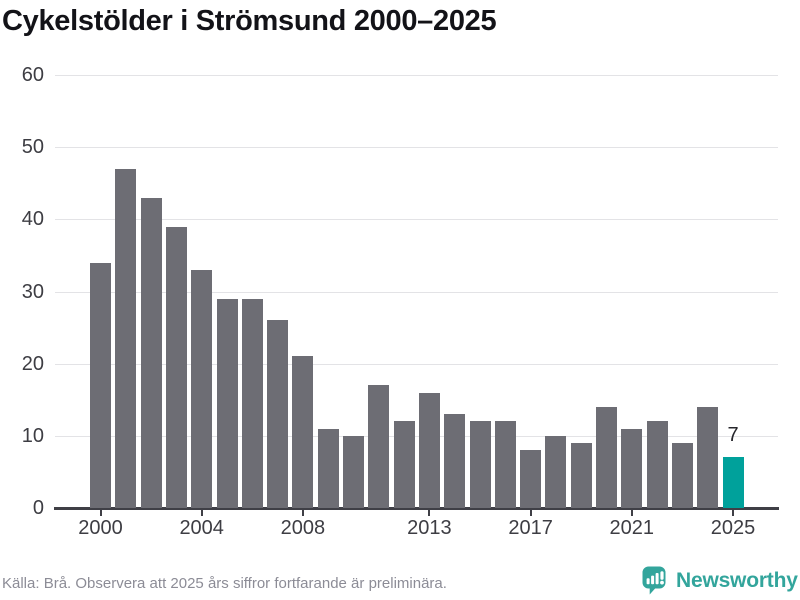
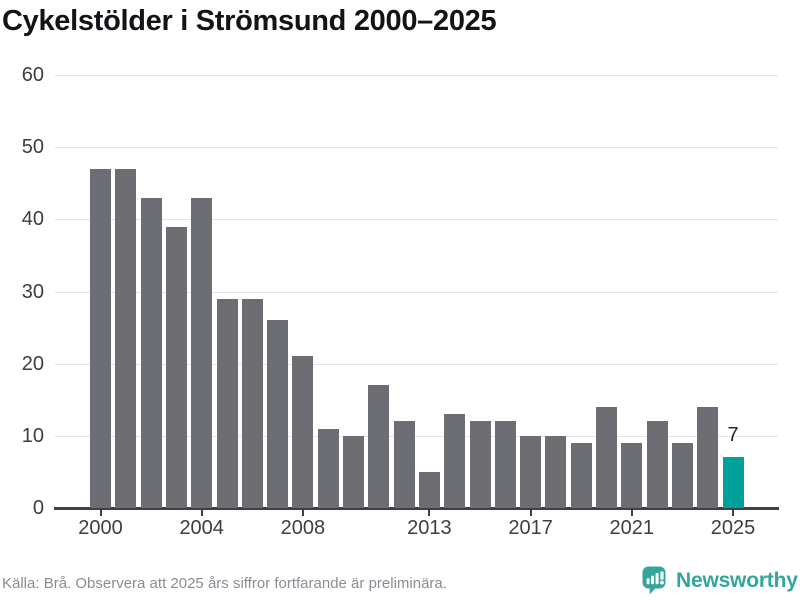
2000: 34 -> 47
2004: 33 -> 43
2013: 16 -> 5
2017: 8 -> 10
2021: 11 -> 9
